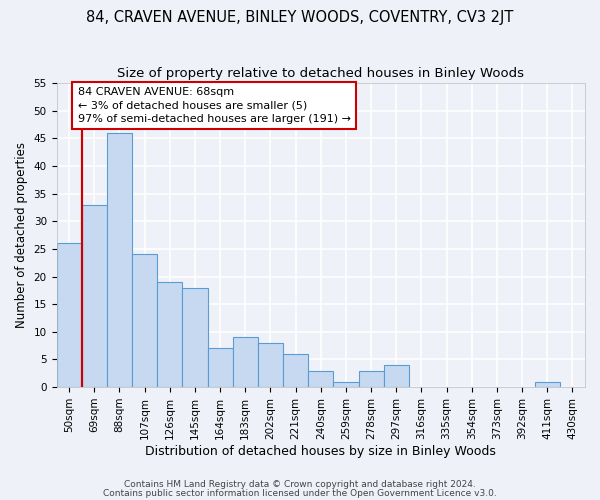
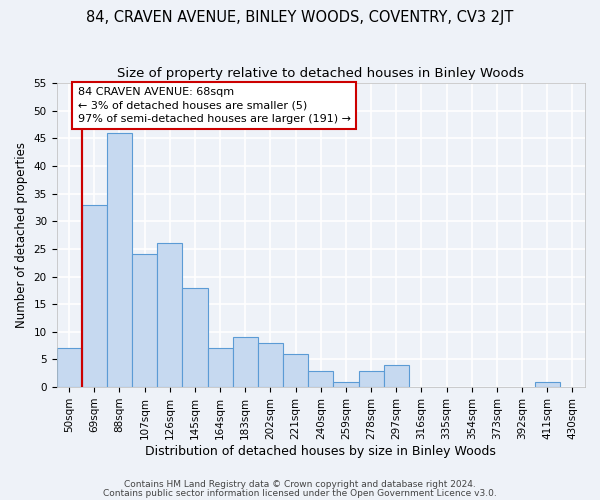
50sqm: 26 -> 7
126sqm: 19 -> 26
